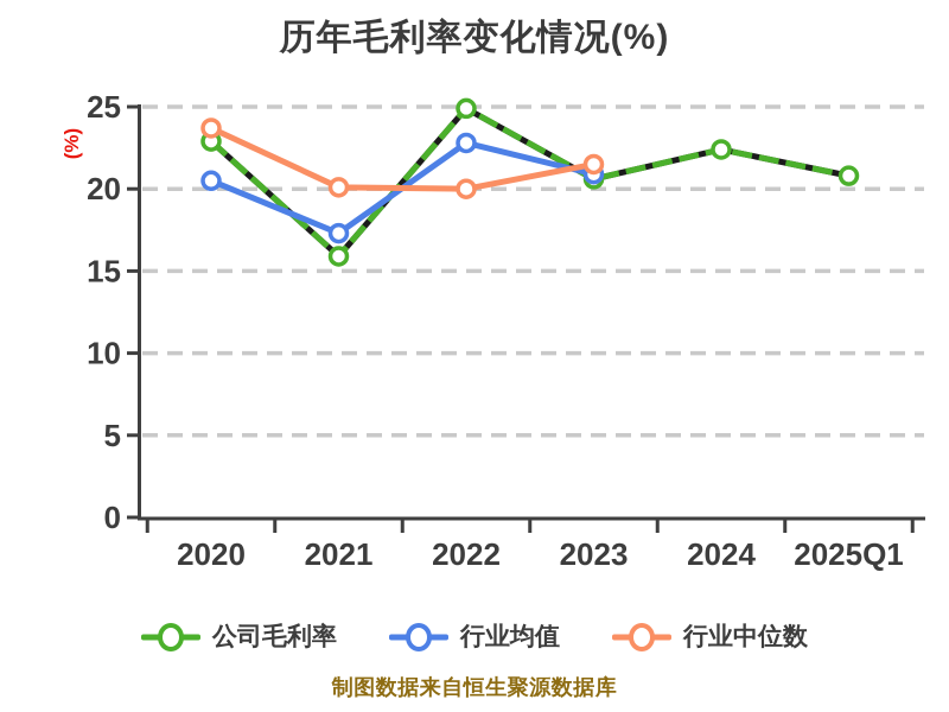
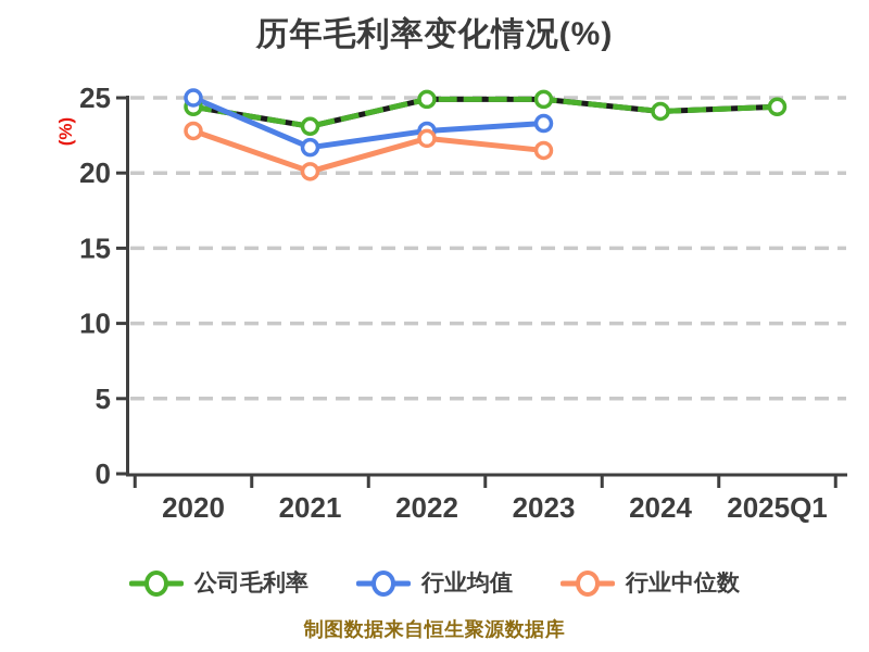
公司毛利率/2020: 22.9 -> 24.4
行业均值/2020: 20.5 -> 25.0
行业中位数/2020: 23.7 -> 22.8
公司毛利率/2021: 15.9 -> 23.1
行业均值/2021: 17.3 -> 21.7
行业中位数/2022: 20.0 -> 22.3
公司毛利率/2023: 20.6 -> 24.9
行业均值/2023: 20.9 -> 23.3
公司毛利率/2024: 22.4 -> 24.1
公司毛利率/2025Q1: 20.8 -> 24.4
